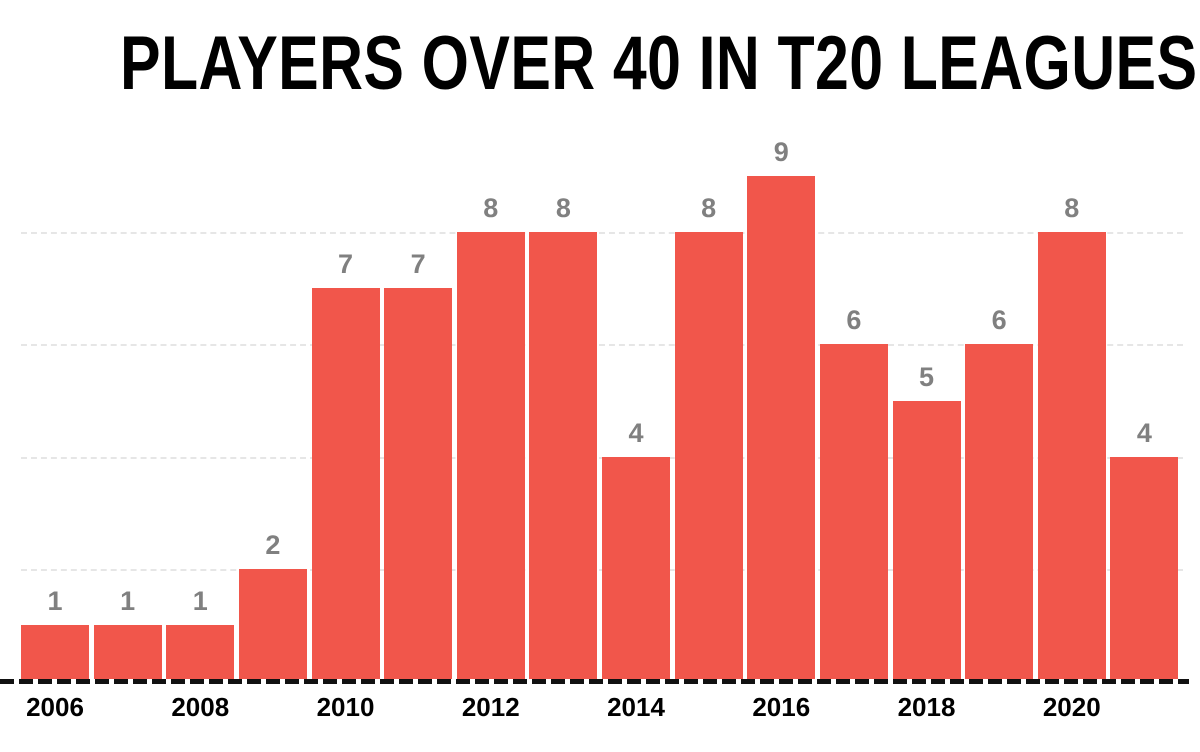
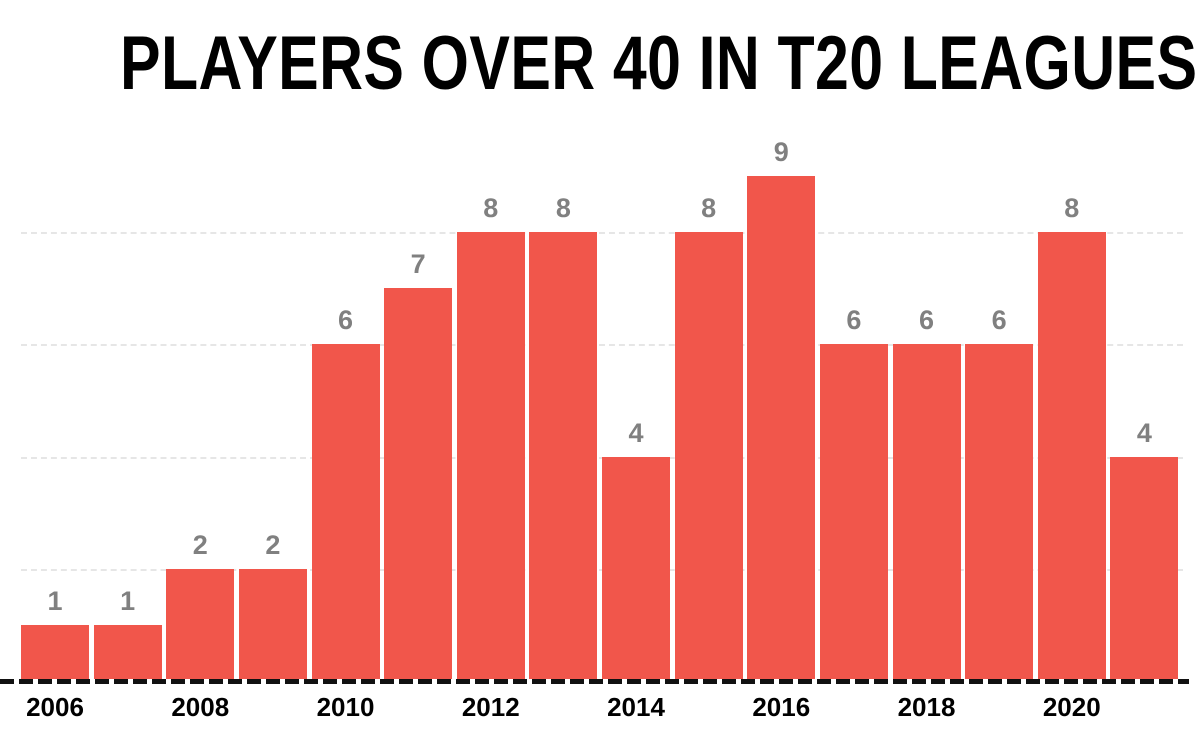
2008: 1 -> 2
2010: 7 -> 6
2018: 5 -> 6
